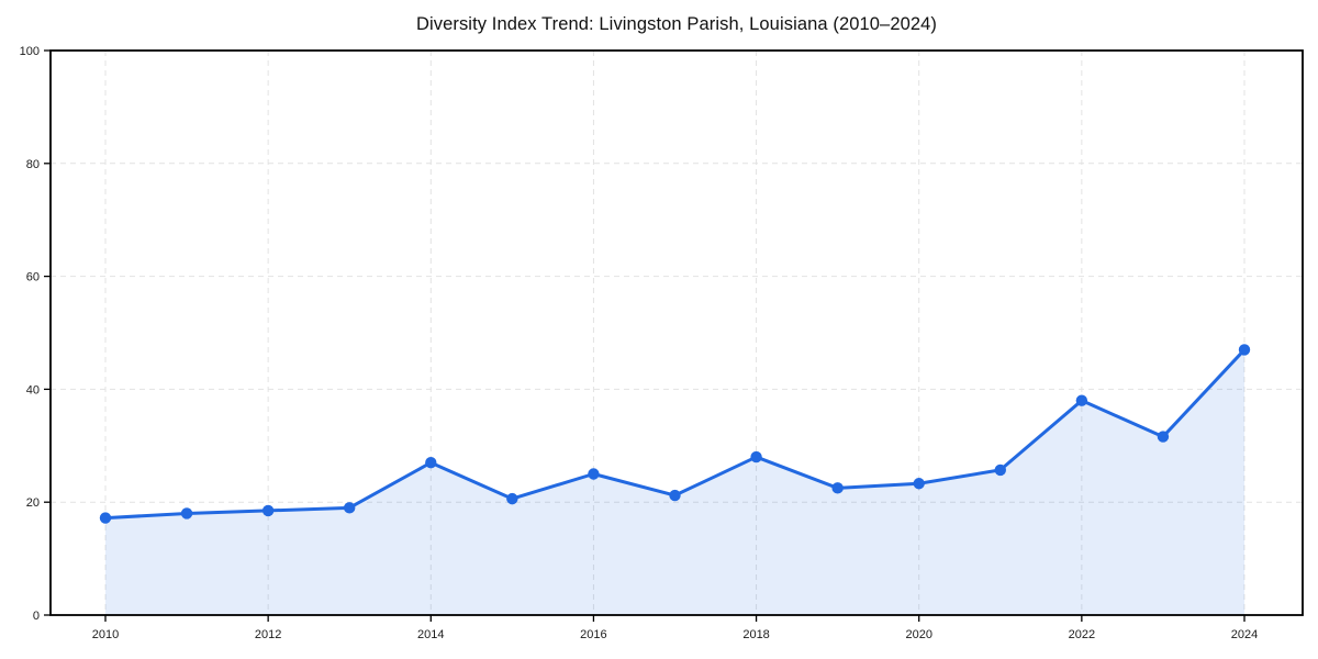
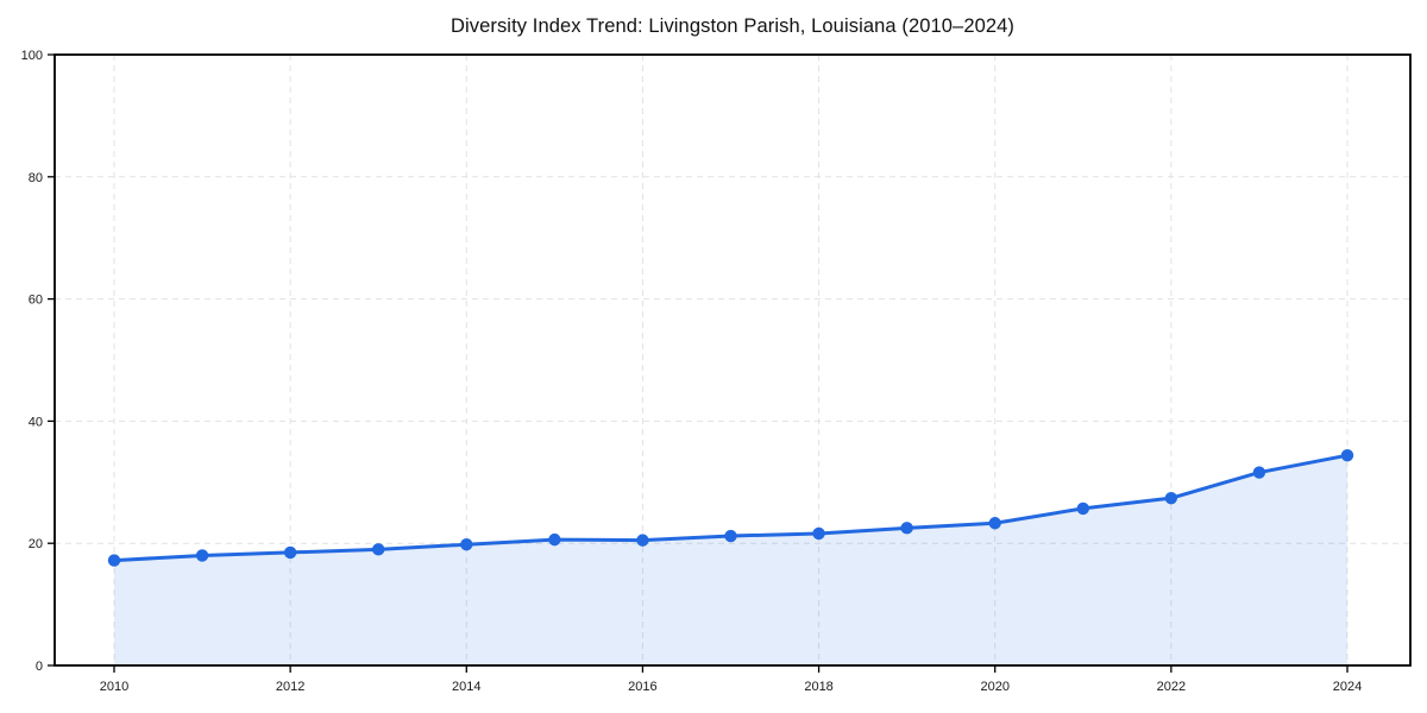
2014: 27 -> 20
2016: 25 -> 20
2018: 28 -> 22
2022: 38 -> 27
2024: 47 -> 34
